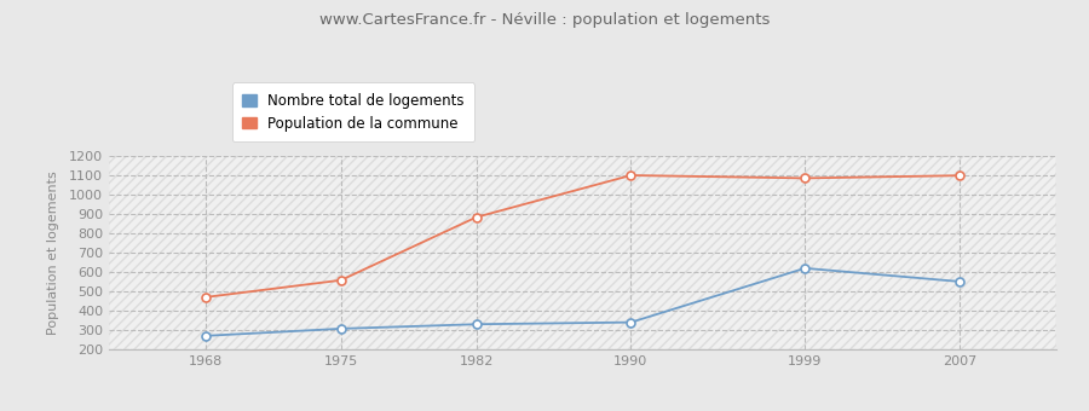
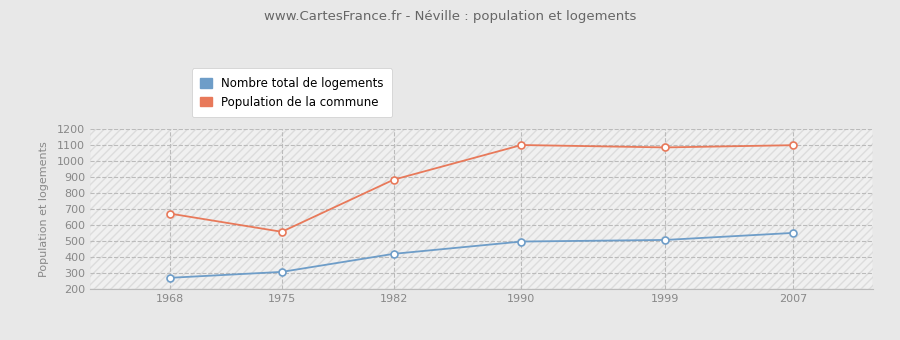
Population de la commune/1968: 470 -> 670
Nombre total de logements/1982: 330 -> 420
Nombre total de logements/1990: 340 -> 500
Nombre total de logements/1999: 620 -> 510
